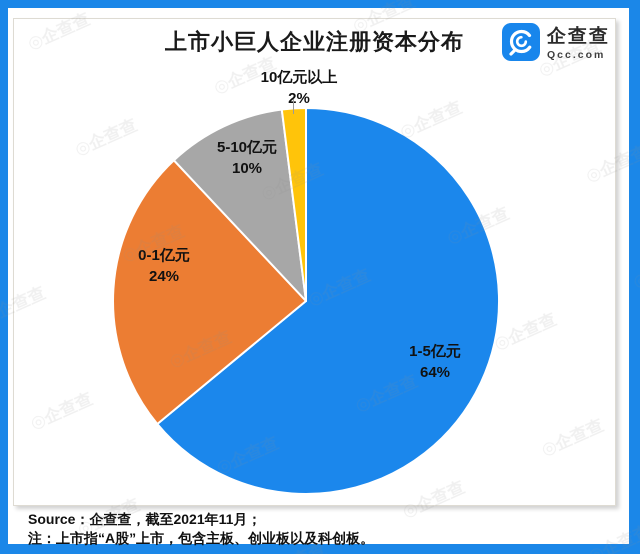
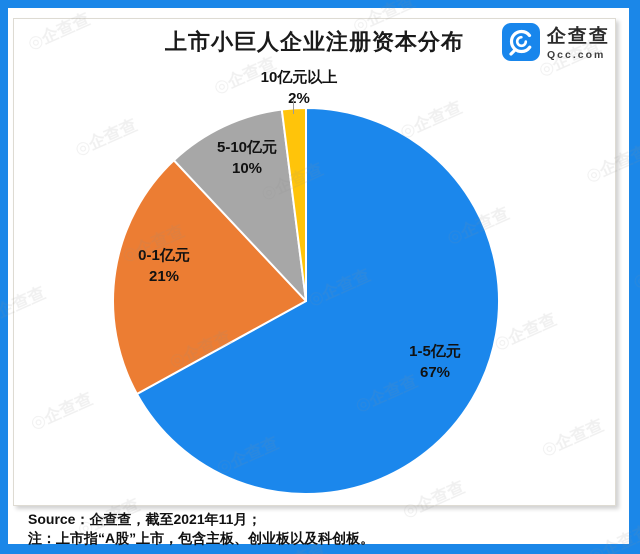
1-5亿元: 64% -> 67%
0-1亿元: 24% -> 21%
